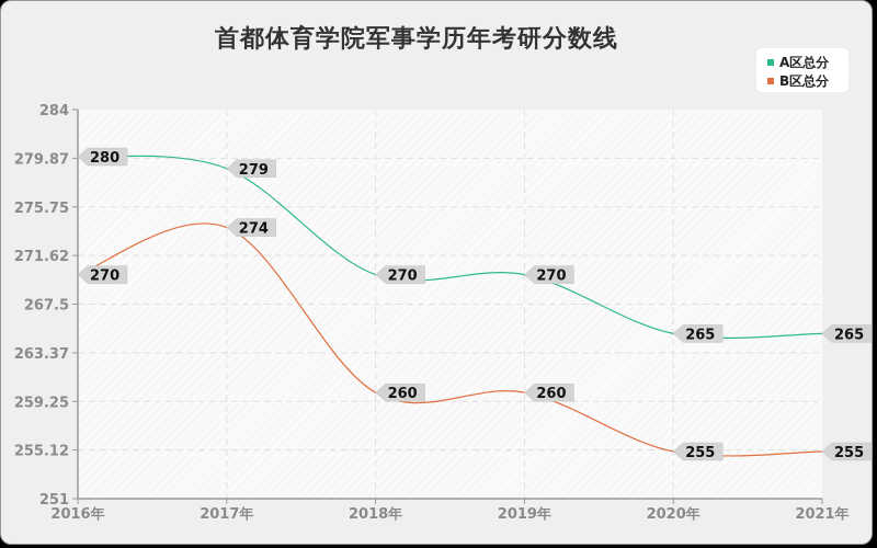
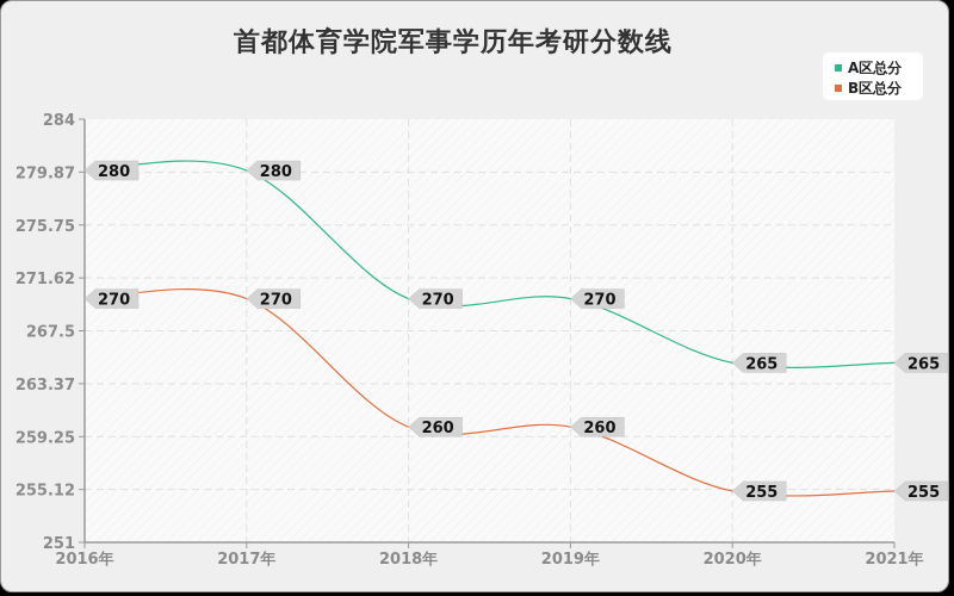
A区总分/2017年: 279 -> 280
B区总分/2017年: 274 -> 270
